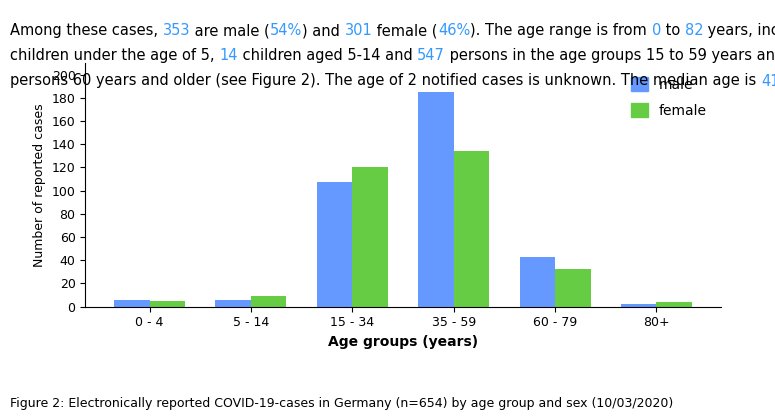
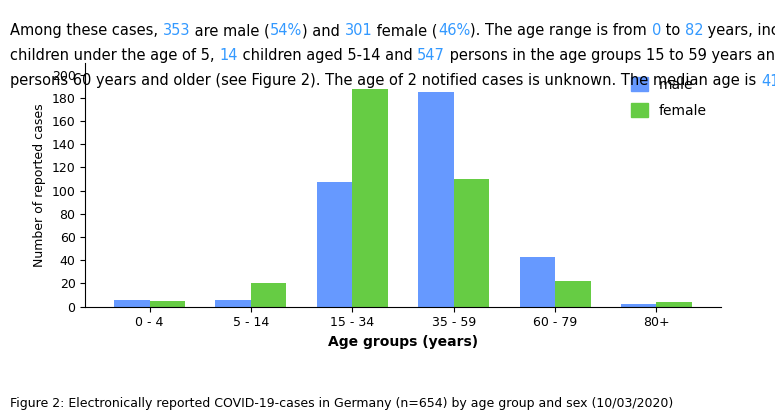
female/5 - 14: 9 -> 20
female/15 - 34: 120 -> 188
female/35 - 59: 134 -> 110
female/60 - 79: 32 -> 22
